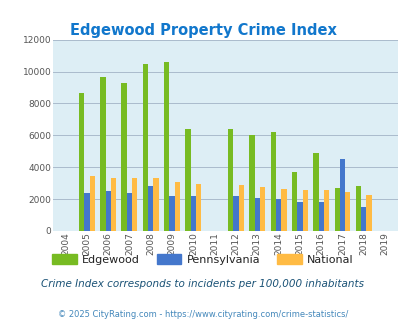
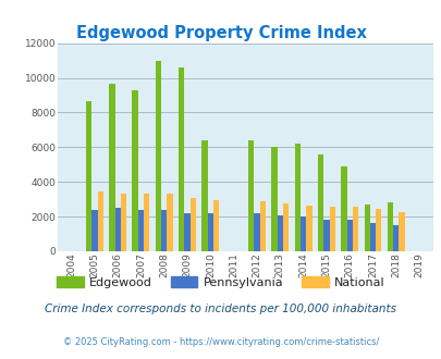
Edgewood/2008: 10500 -> 11000
Pennsylvania/2008: 2800 -> 2400
Edgewood/2015: 3700 -> 5600
Pennsylvania/2017: 4500 -> 1600
